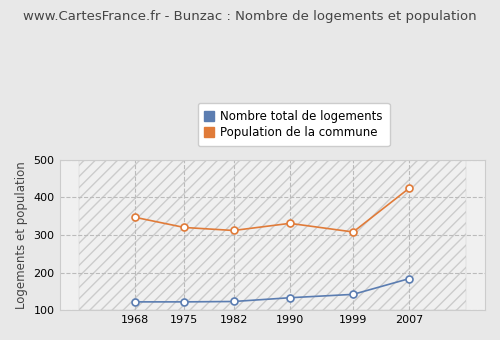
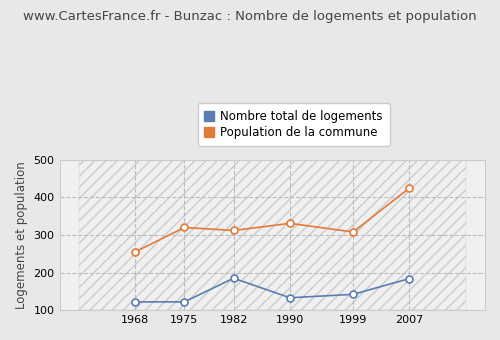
Population de la commune/1968: 347 -> 255
Nombre total de logements/1982: 123 -> 185
